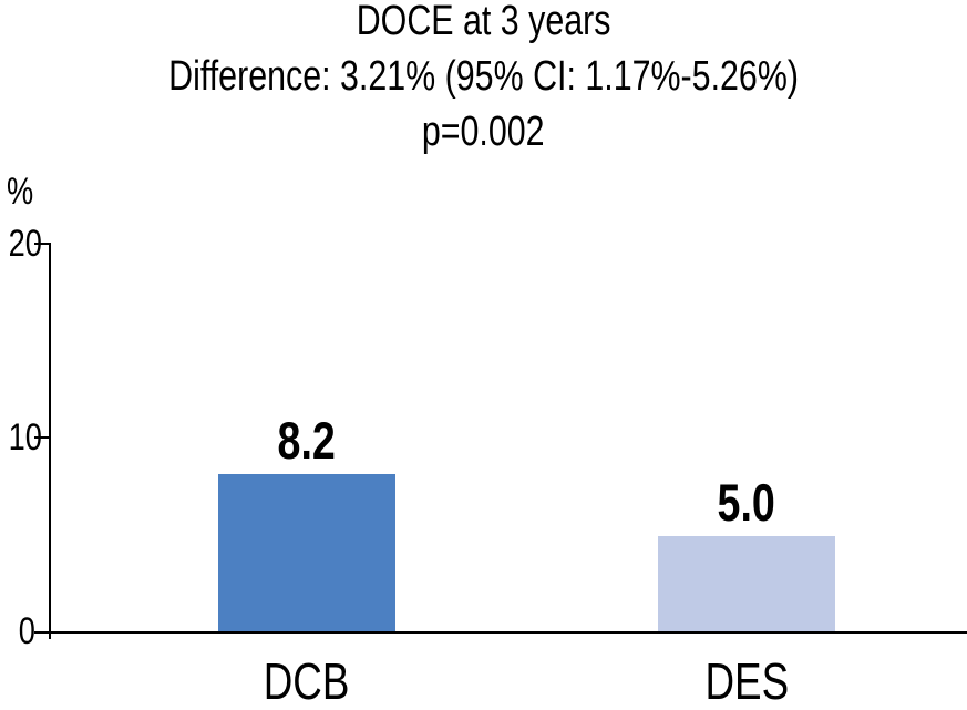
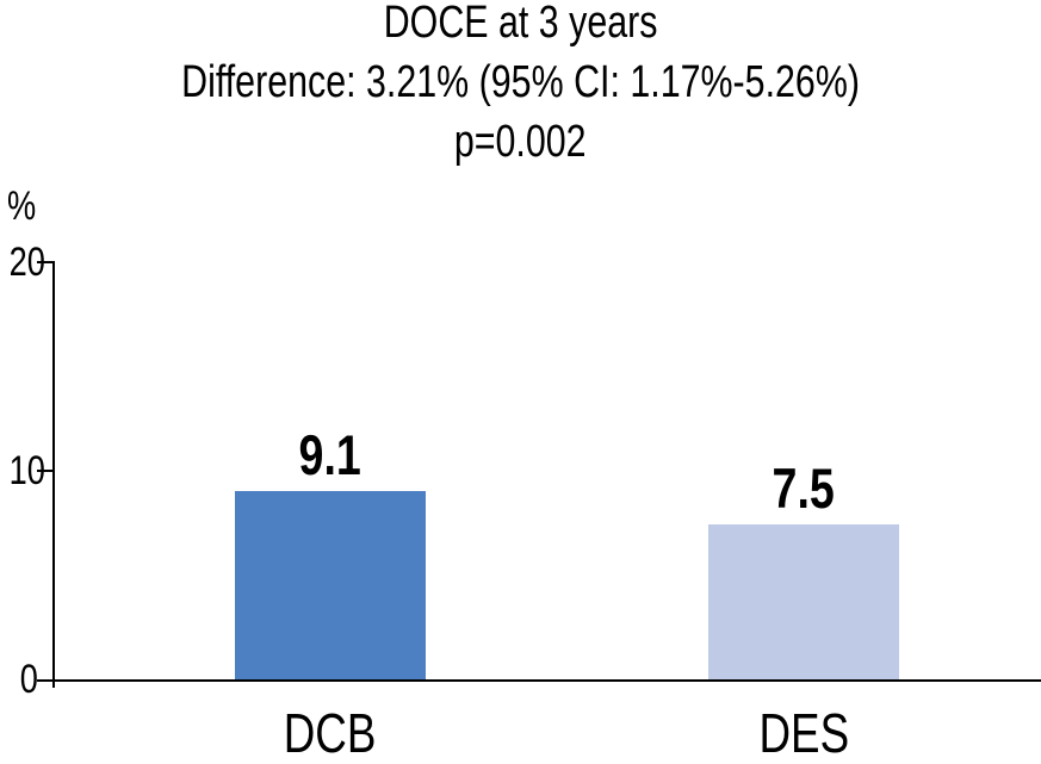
DCB: 8.2 -> 9.1
DES: 5.0 -> 7.5
